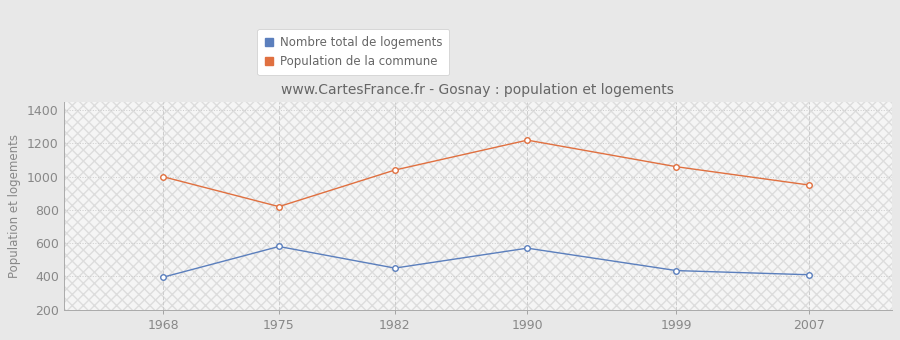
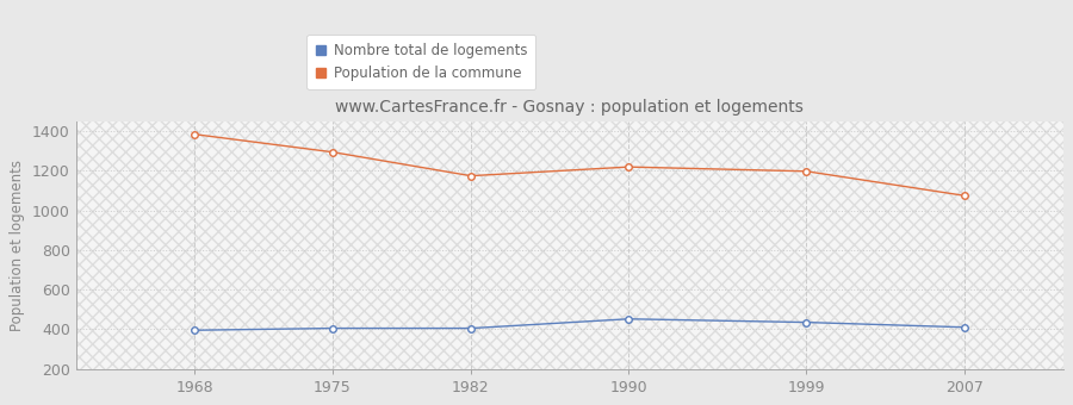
Population de la commune/1968: 1000 -> 1380
Nombre total de logements/1975: 580 -> 400
Population de la commune/1975: 820 -> 1300
Nombre total de logements/1982: 450 -> 400
Population de la commune/1982: 1040 -> 1180
Nombre total de logements/1990: 570 -> 450
Population de la commune/1999: 1060 -> 1200
Population de la commune/2007: 950 -> 1080
